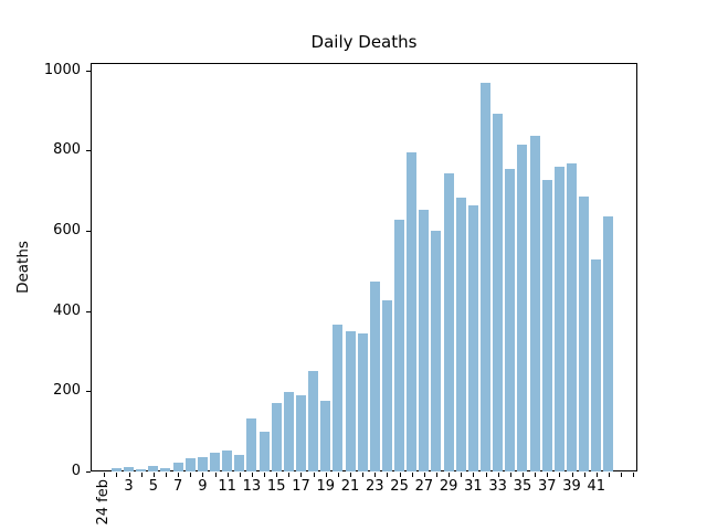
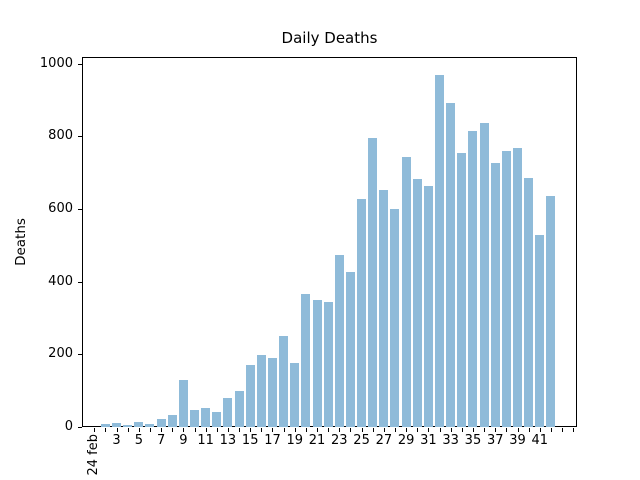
9: 40 -> 130
13: 130 -> 80
